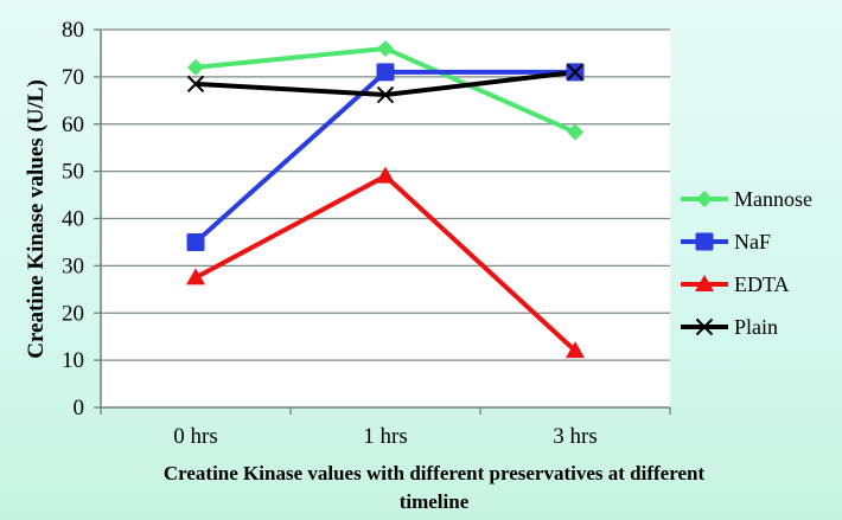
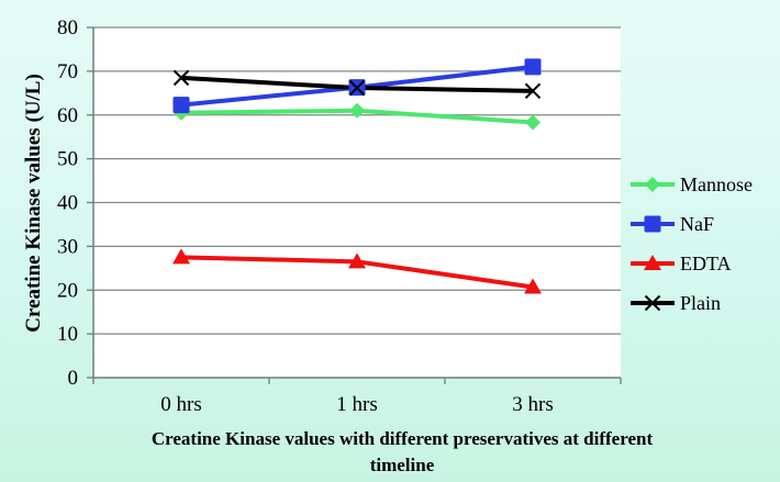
Mannose/0 hrs: 72 -> 60
NaF/0 hrs: 35 -> 62
Mannose/1 hrs: 76 -> 61
NaF/1 hrs: 71 -> 66
EDTA/1 hrs: 49 -> 26
EDTA/3 hrs: 12 -> 21
Plain/3 hrs: 71 -> 66
